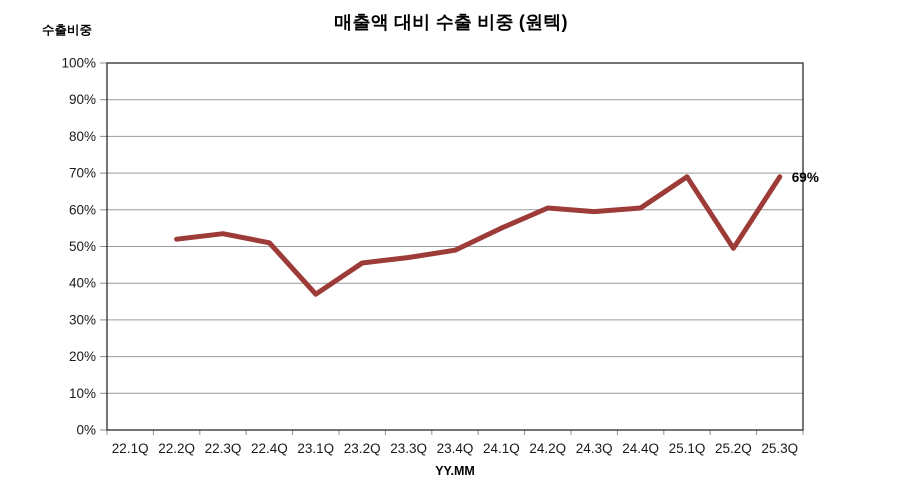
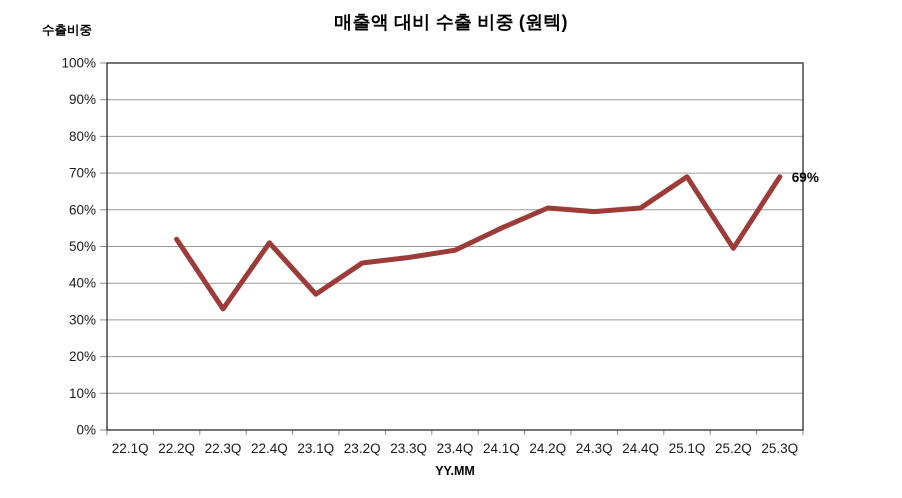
22.3Q: 54% -> 33%
